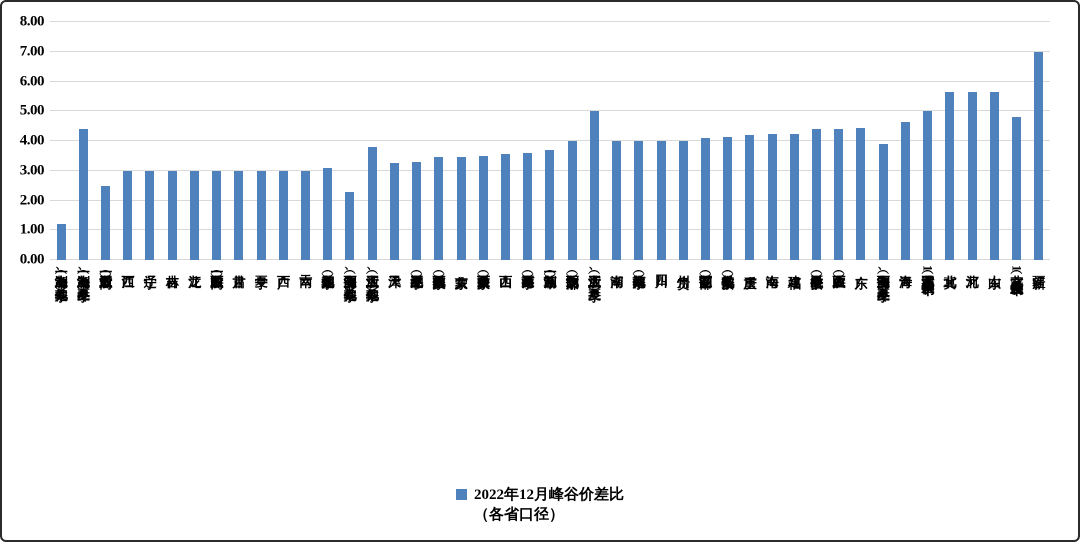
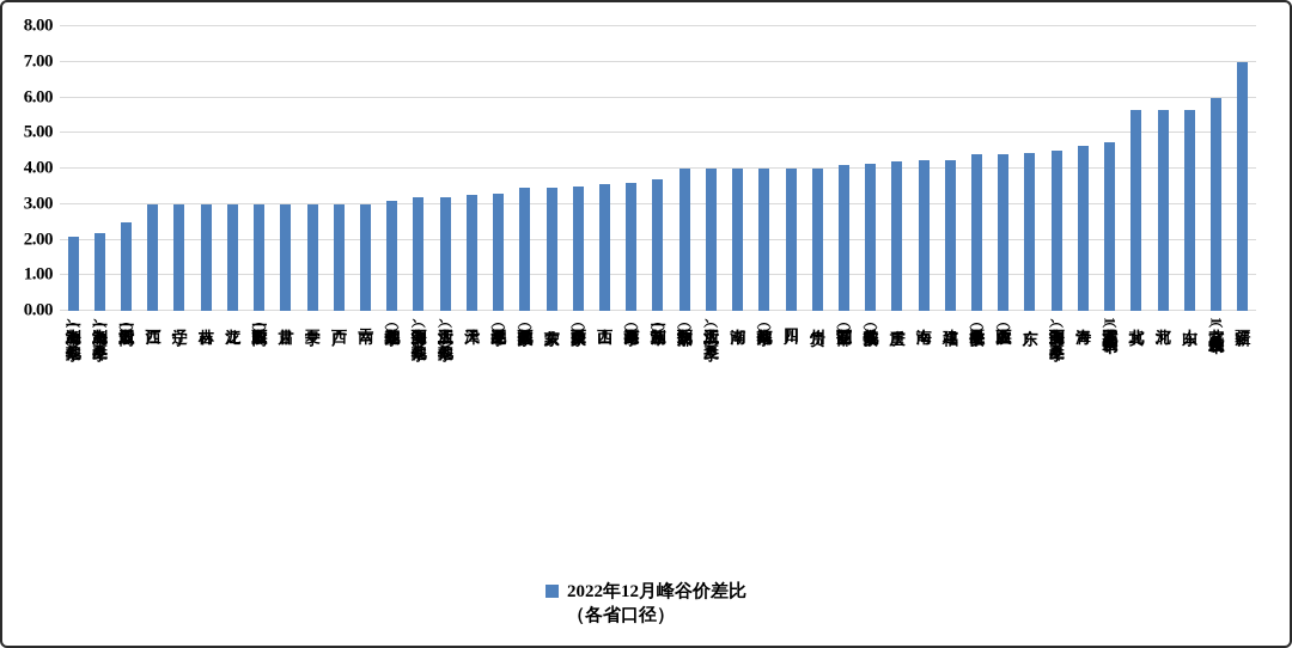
上海（单一制、其他季）: 1.2 -> 2.1
上海（单一制、夏冬季）: 4.4 -> 2.2
上海（两部制、其他季）: 2.3 -> 3.2
浙江（大工业、其他季）: 3.8 -> 3.2
浙江（大工业、夏季）: 5.0 -> 4.0
上海（两部制、夏冬季）: 3.9 -> 4.5
北京（不满1千伏单一制）: 5.0 -> 4.8
北京（1千伏及以上单一制）: 4.8 -> 6.0
